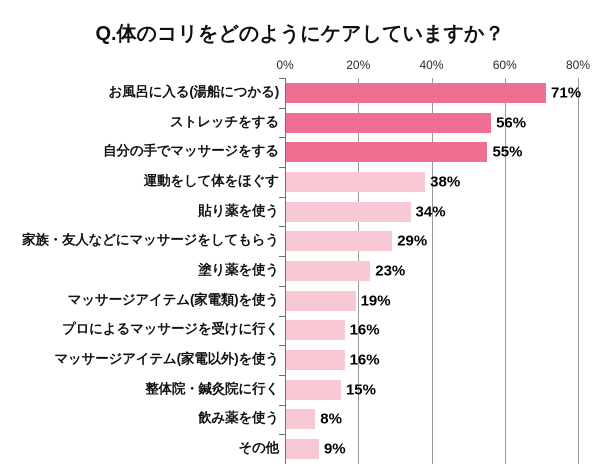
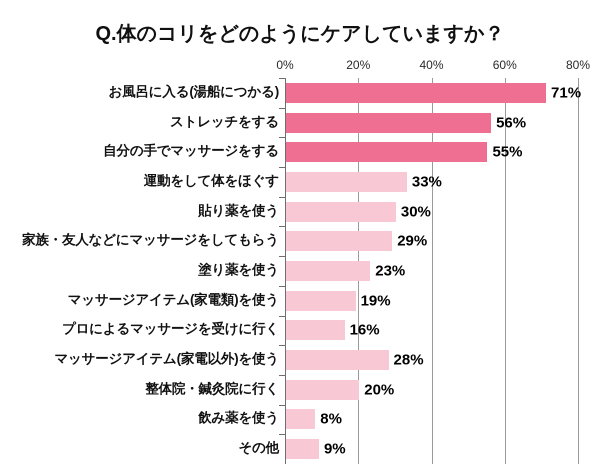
運動をして体をほぐす: 38% -> 33%
貼り薬を使う: 34% -> 30%
マッサージアイテム(家電以外)を使う: 16% -> 28%
整体院・鍼灸院に行く: 15% -> 20%
